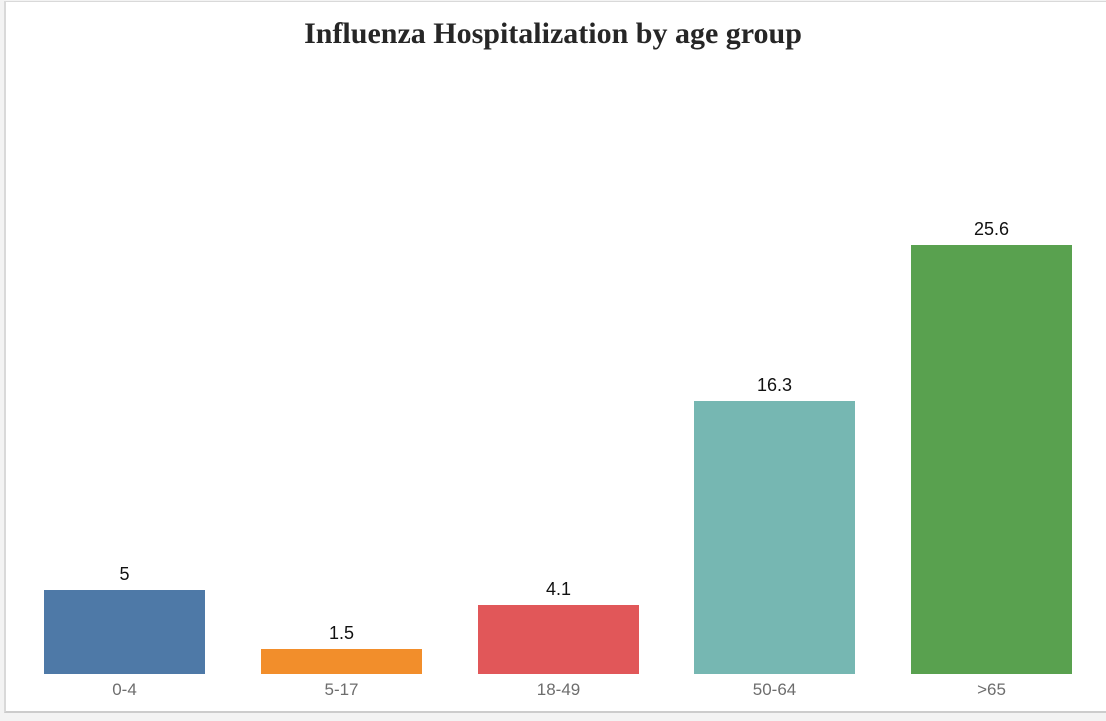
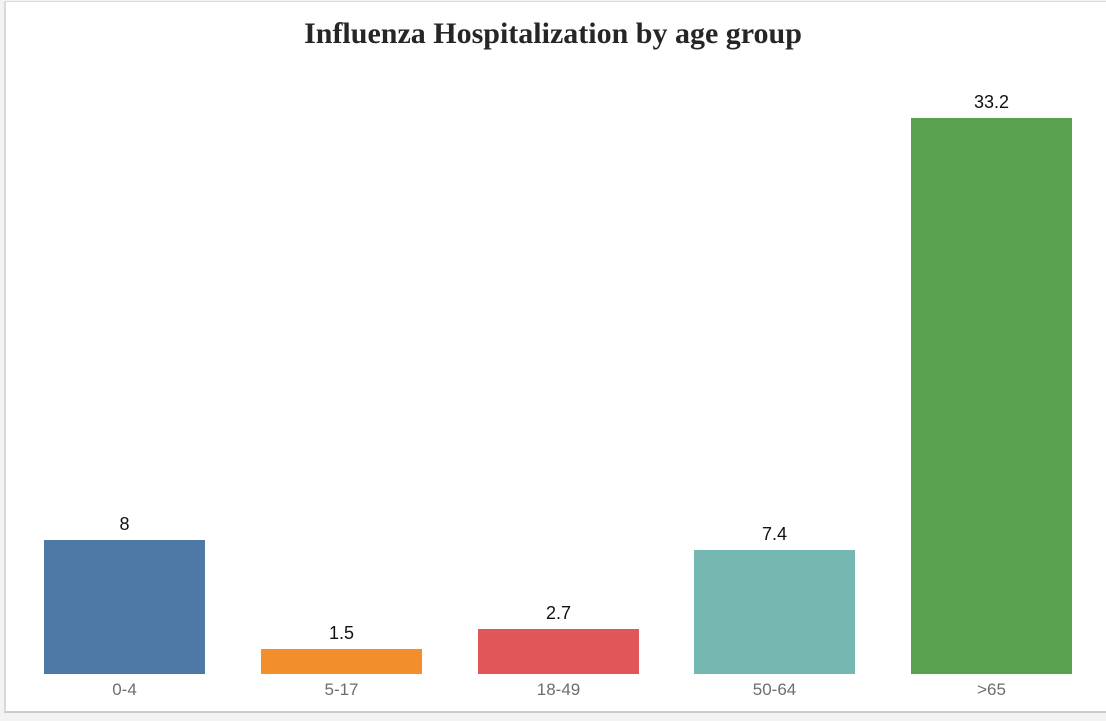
0-4: 5 -> 8
18-49: 4.1 -> 2.7
50-64: 16.3 -> 7.4
>65: 25.6 -> 33.2
